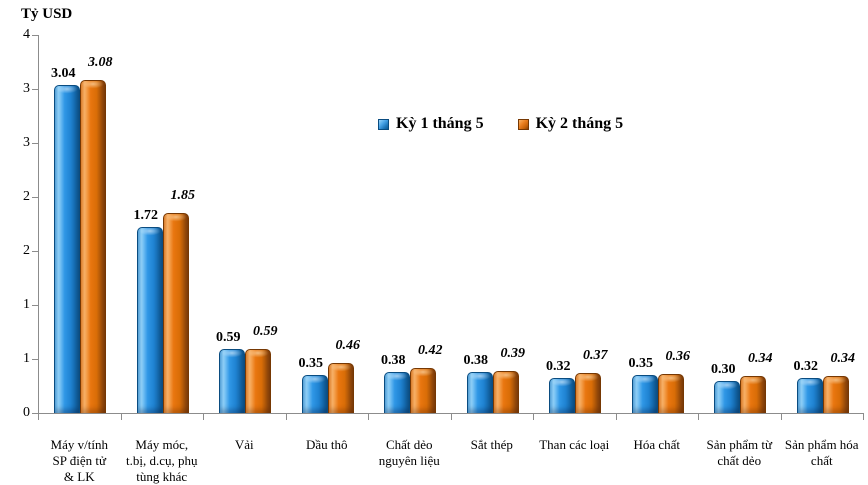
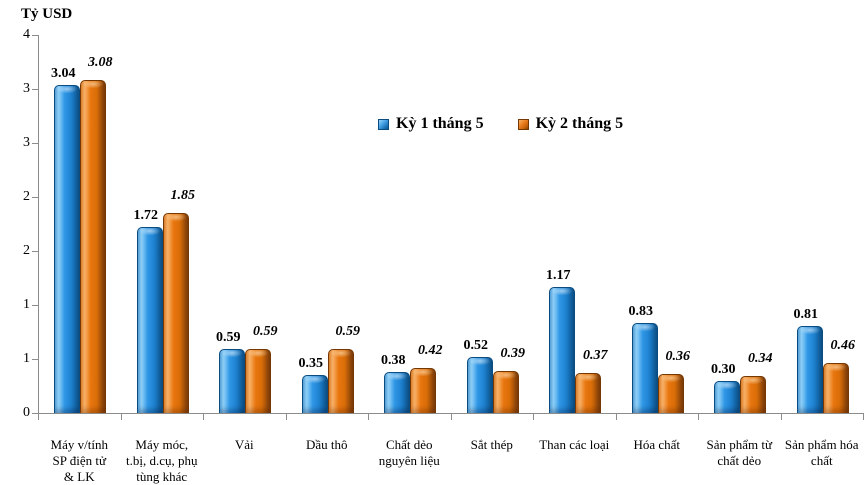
Kỳ 2 tháng 5/Dầu thô: 0.46 -> 0.59
Kỳ 1 tháng 5/Sắt thép: 0.38 -> 0.52
Kỳ 1 tháng 5/Than các loại: 0.32 -> 1.17
Kỳ 1 tháng 5/Hóa chất: 0.35 -> 0.83
Kỳ 1 tháng 5/Sản phẩm hóa chất: 0.32 -> 0.81
Kỳ 2 tháng 5/Sản phẩm hóa chất: 0.34 -> 0.46
